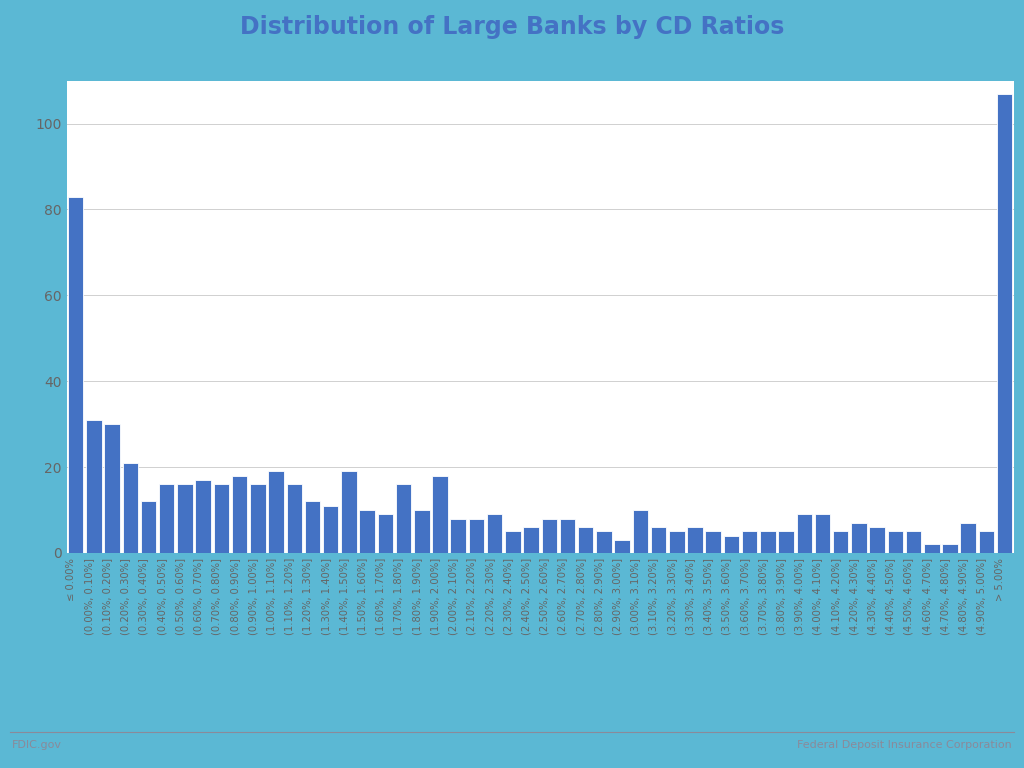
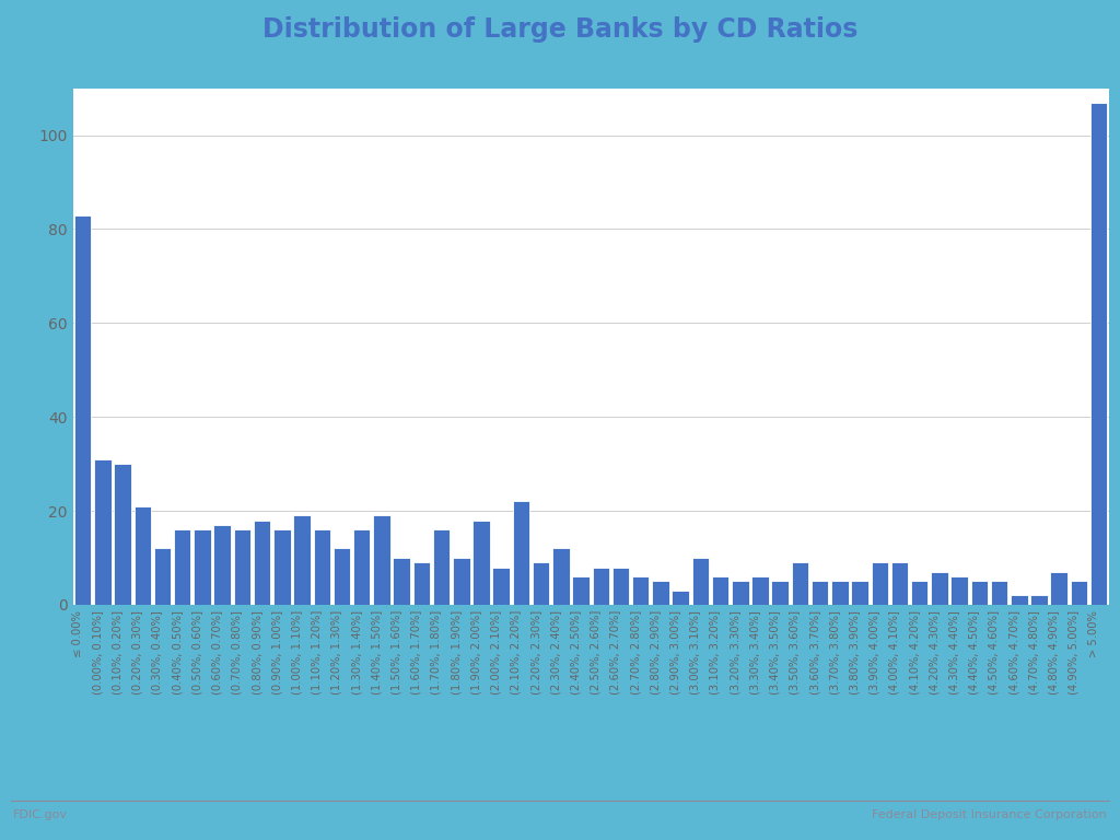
(1.30%, 1.40%]: 11 -> 16
(2.10%, 2.20%]: 8 -> 22
(2.30%, 2.40%]: 5 -> 12
(3.50%, 3.60%]: 4 -> 9
